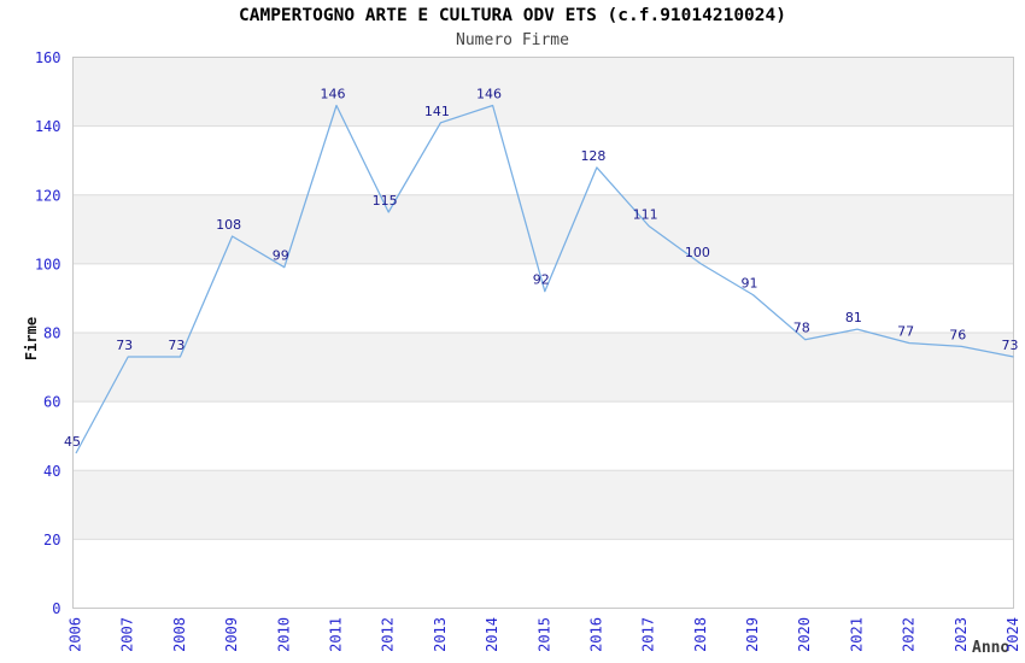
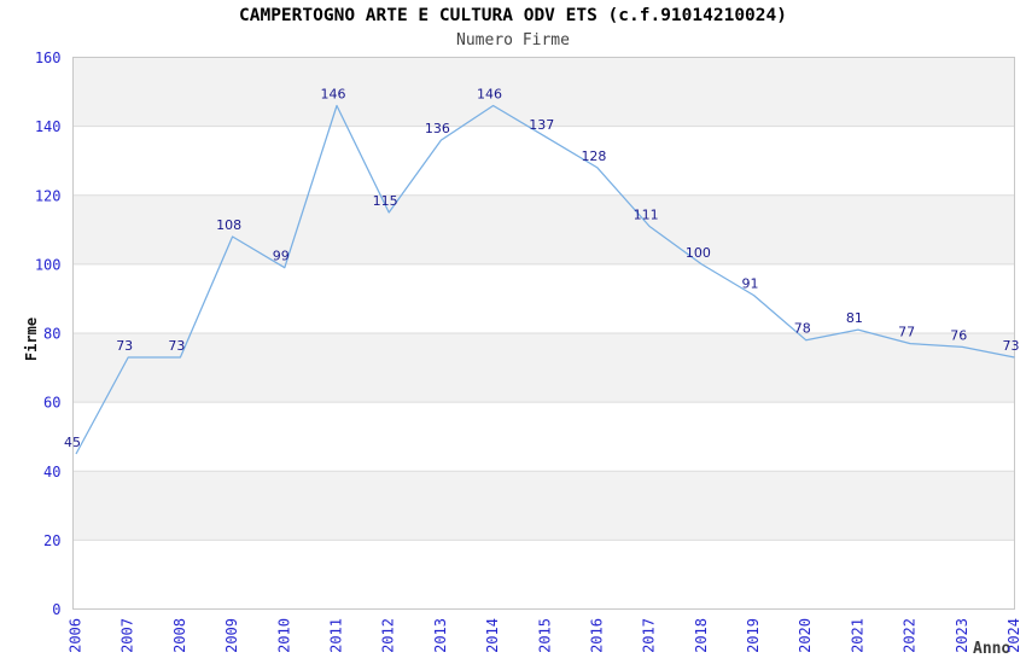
2013: 141 -> 136
2015: 92 -> 137
